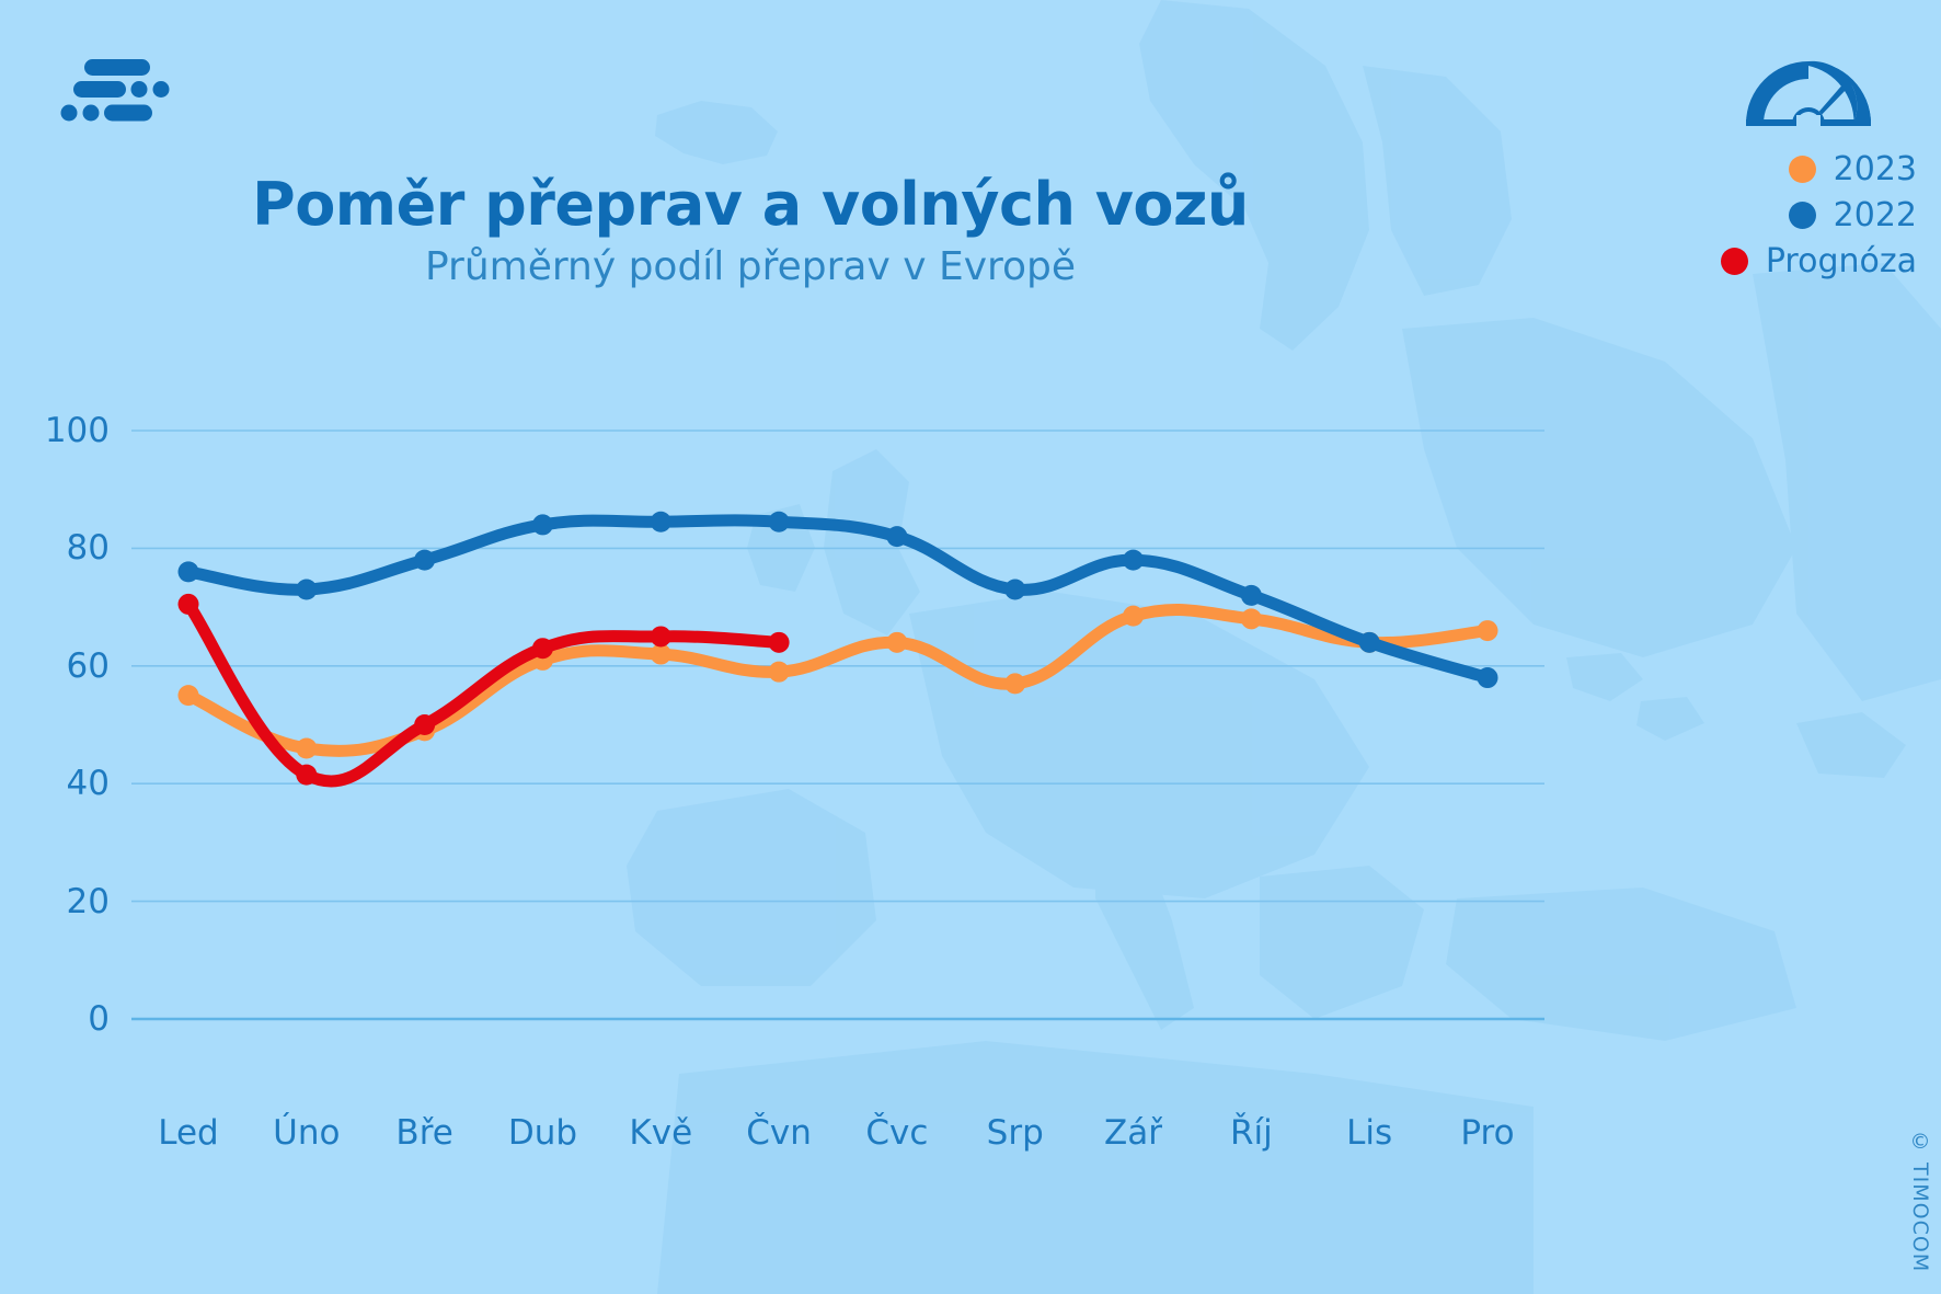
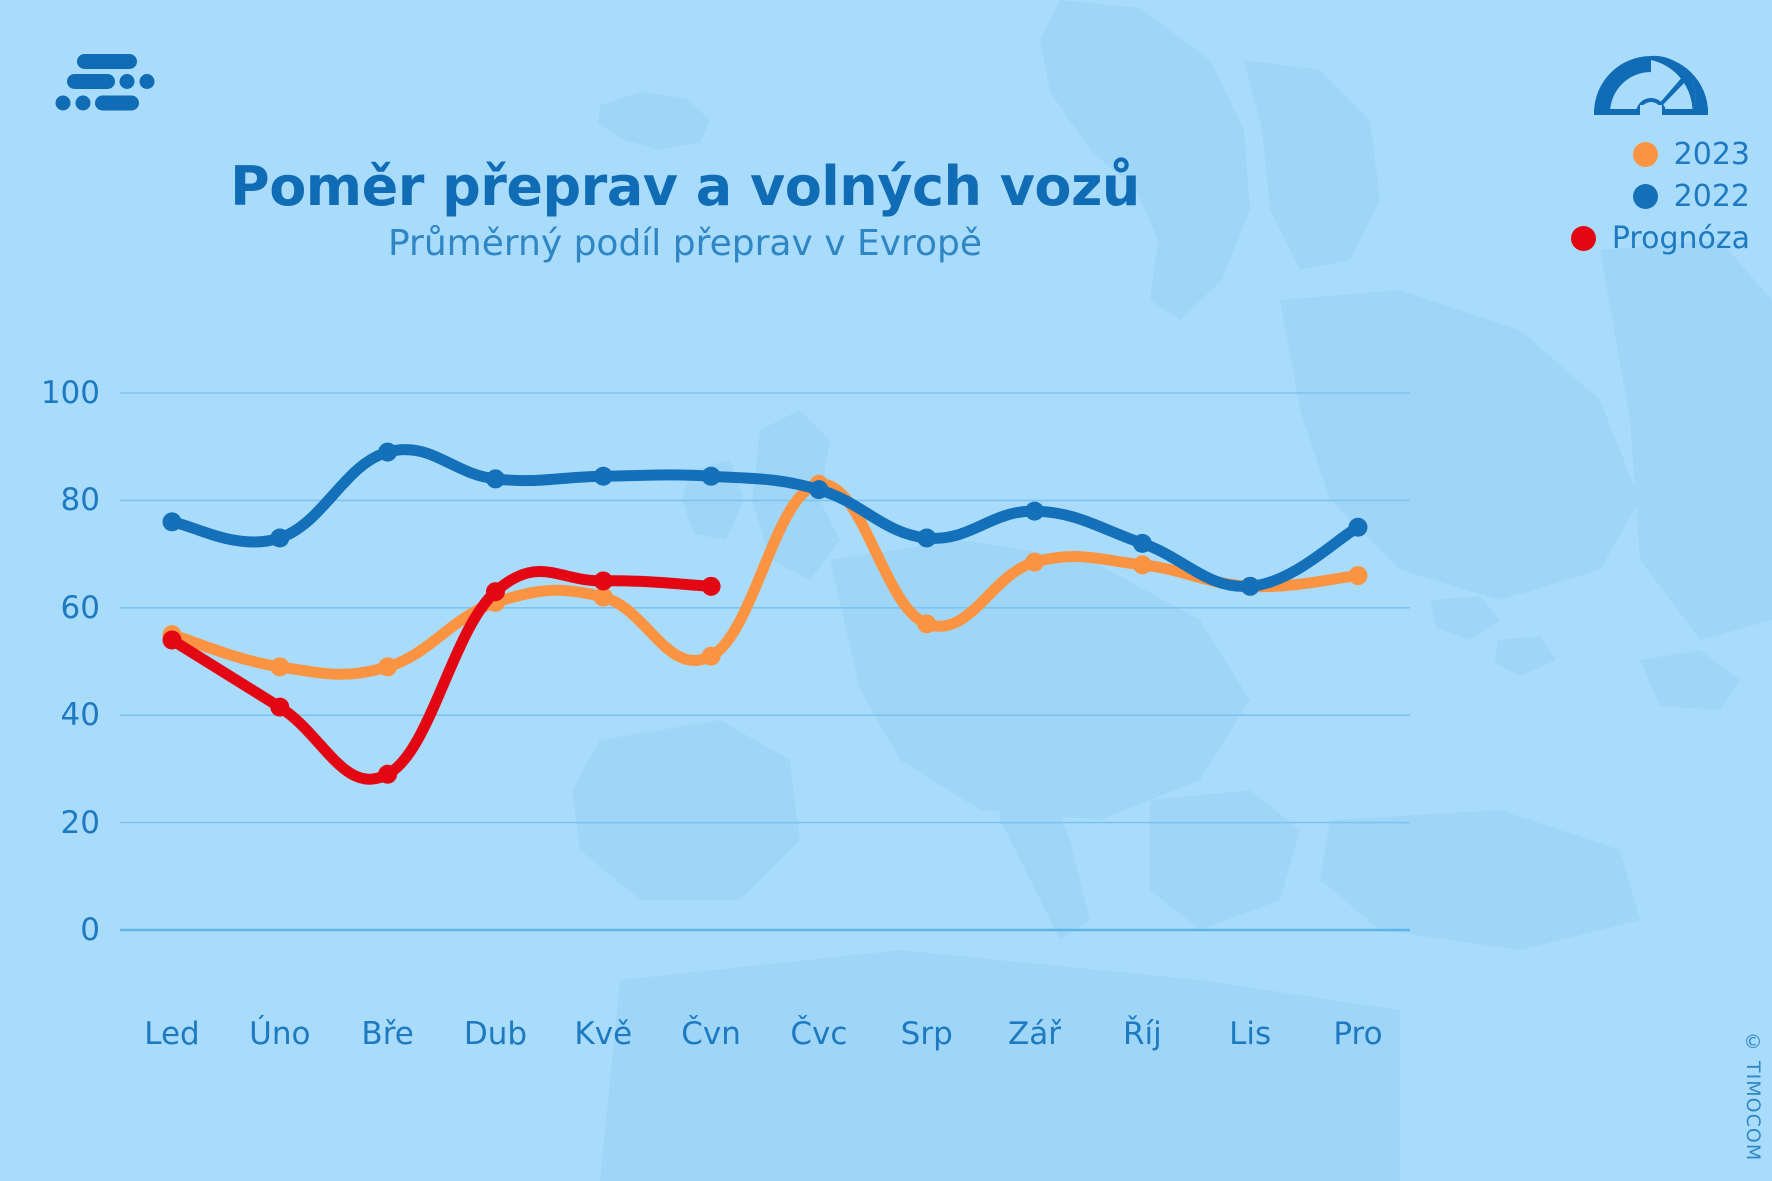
Prognóza/Led: 70 -> 54
2023/Úno: 46 -> 49
2022/Bře: 78 -> 89
Prognóza/Bře: 50 -> 29
2023/Čvn: 59 -> 51
2023/Čvc: 64 -> 83
2022/Pro: 58 -> 75
